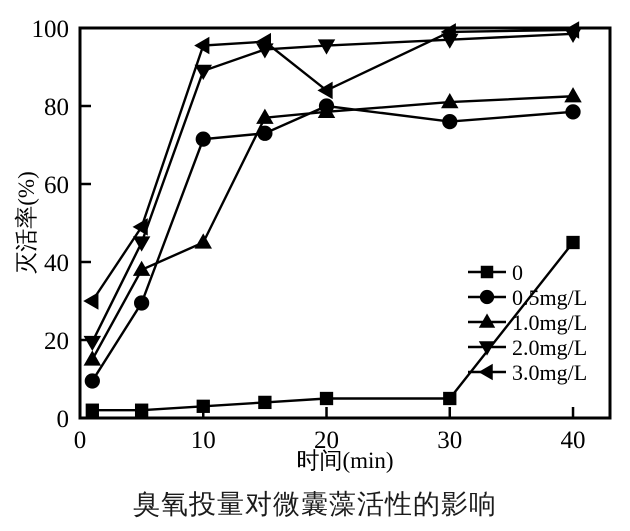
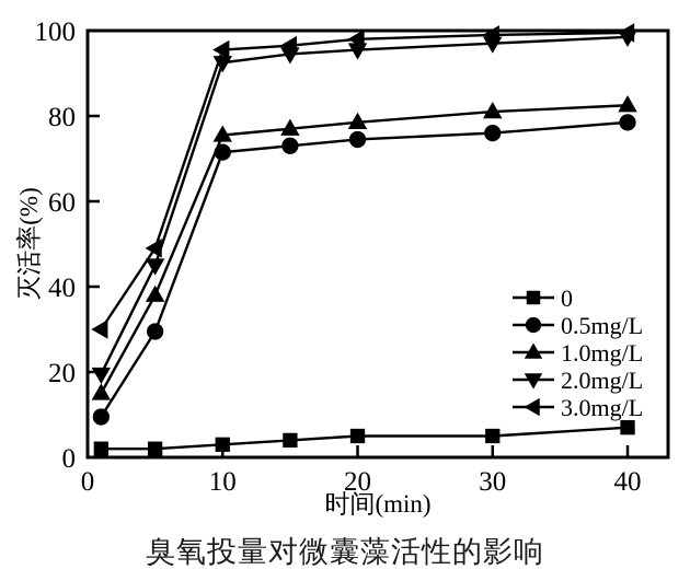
1.0mg/L/10: 45 -> 76
2.0mg/L/10: 89 -> 92
0.5mg/L/20: 80 -> 74
3.0mg/L/20: 84 -> 98
0/40: 45 -> 7
